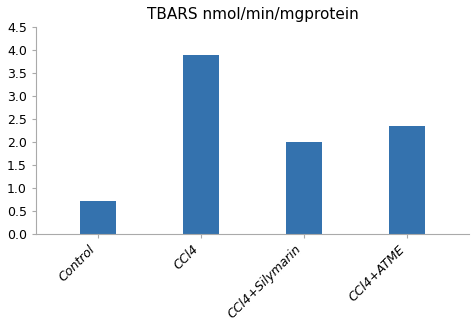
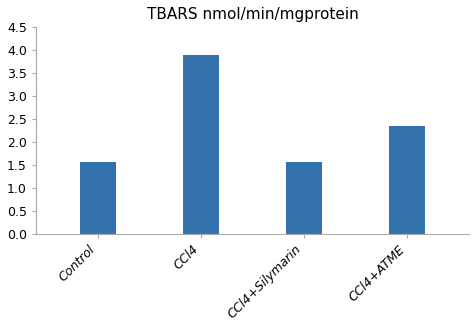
Control: 0.70 -> 1.57
CCl4+Silymarin: 2.00 -> 1.57
